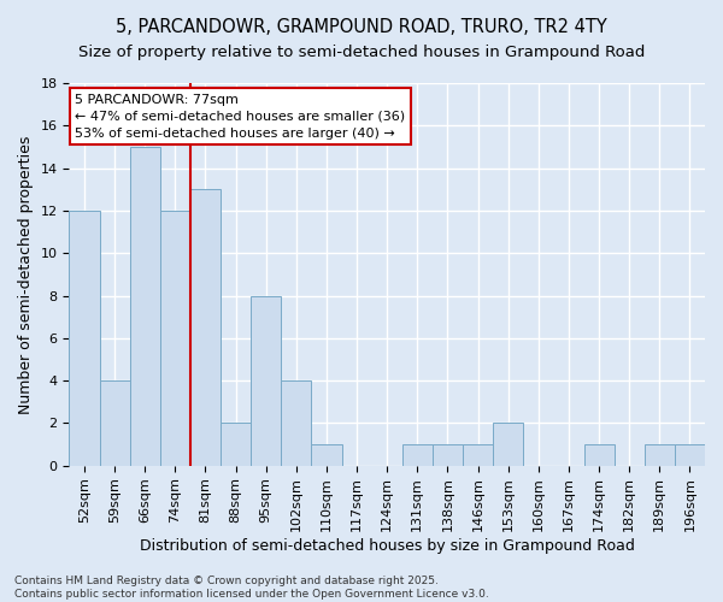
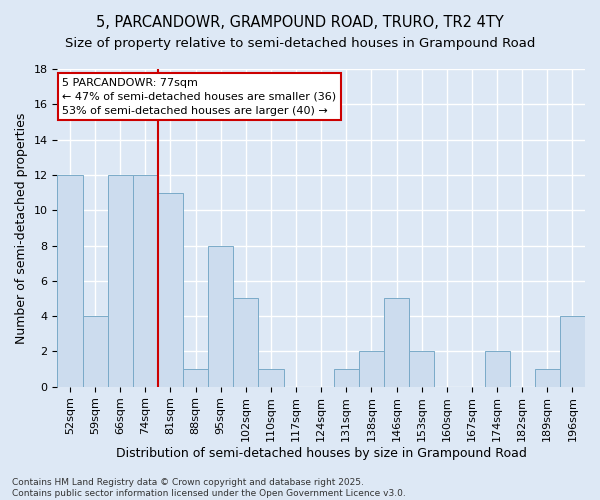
66sqm: 15 -> 12
81sqm: 13 -> 11
88sqm: 2 -> 1
102sqm: 4 -> 5
138sqm: 1 -> 2
146sqm: 1 -> 5
174sqm: 1 -> 2
196sqm: 1 -> 4
